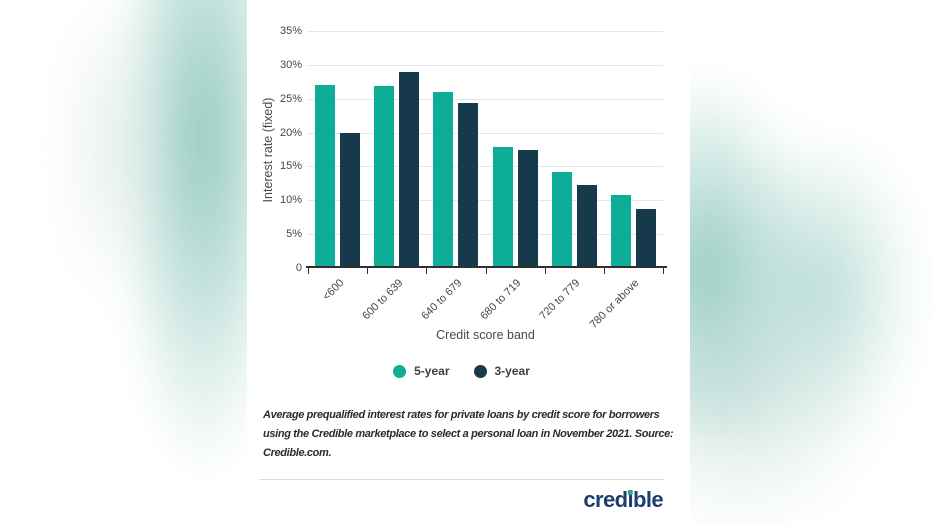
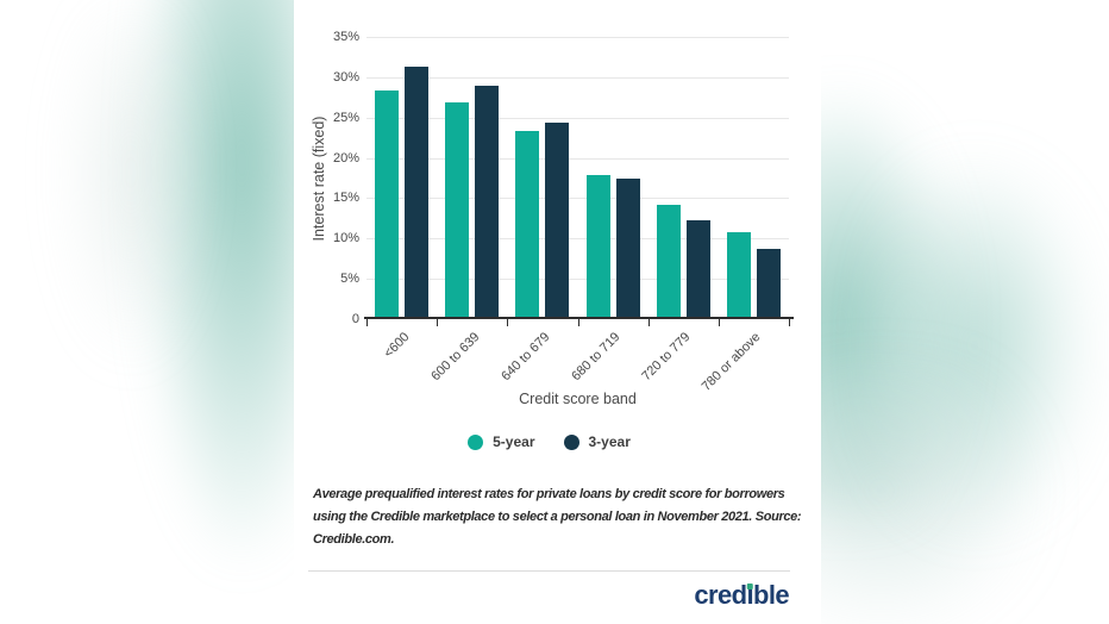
5-year/<600: 27% -> 28%
3-year/<600: 20% -> 31%
5-year/640 to 679: 26% -> 23%
